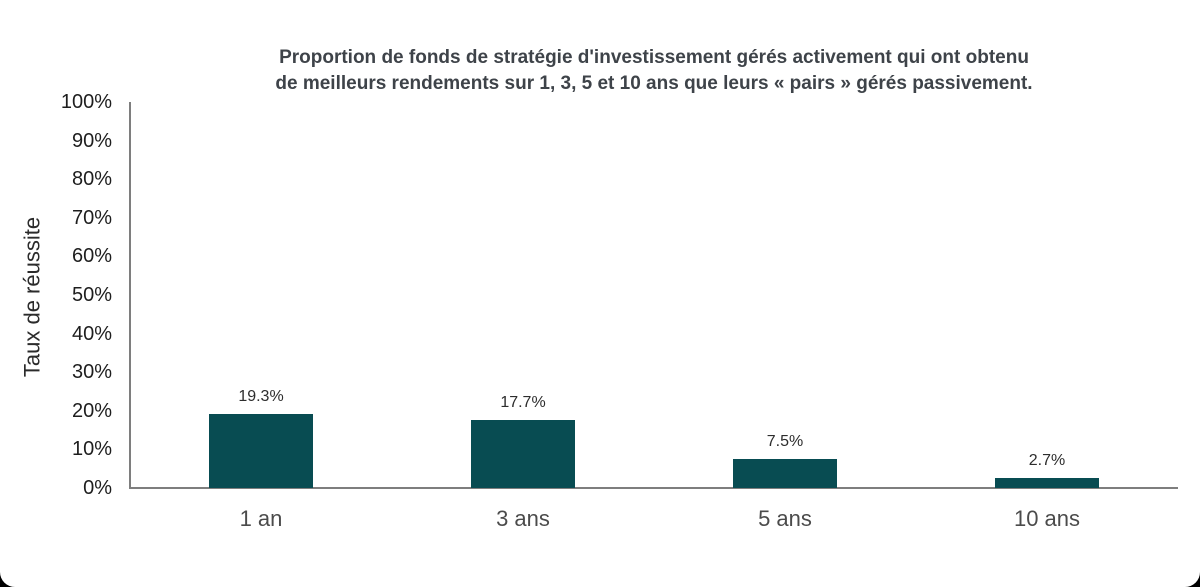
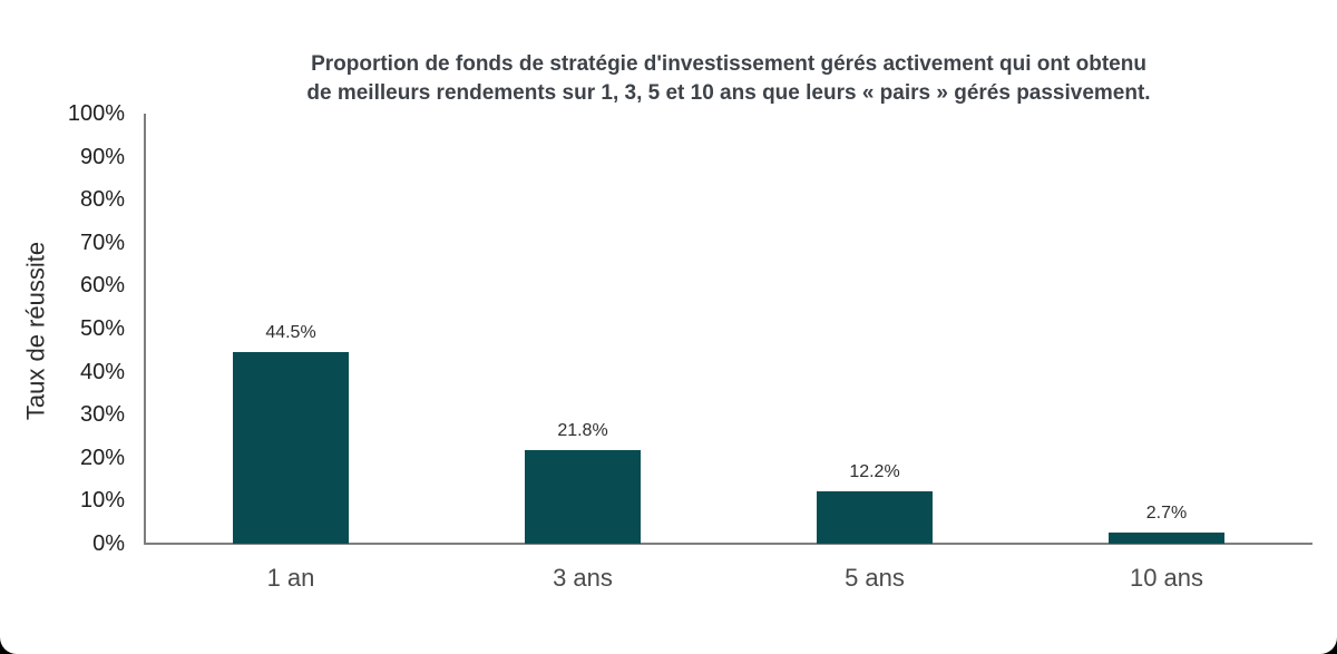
1 an: 19.3% -> 44.5%
3 ans: 17.7% -> 21.8%
5 ans: 7.5% -> 12.2%
